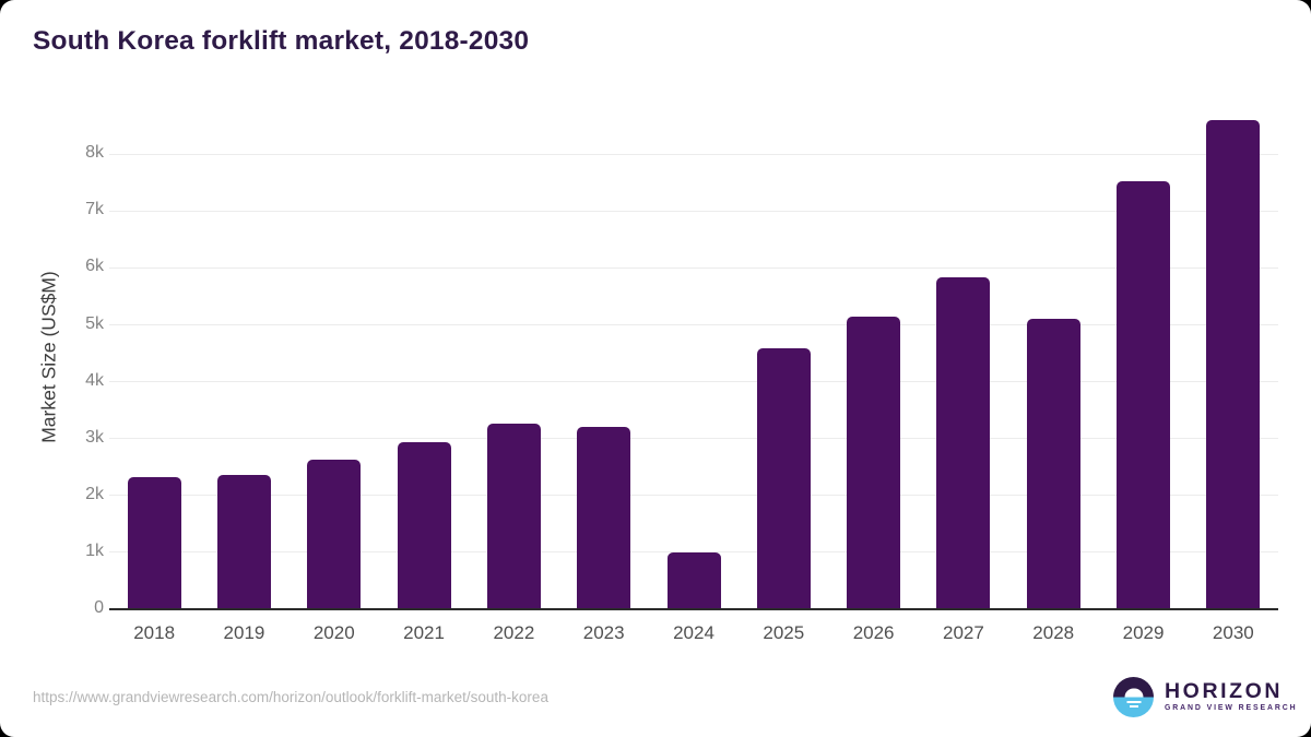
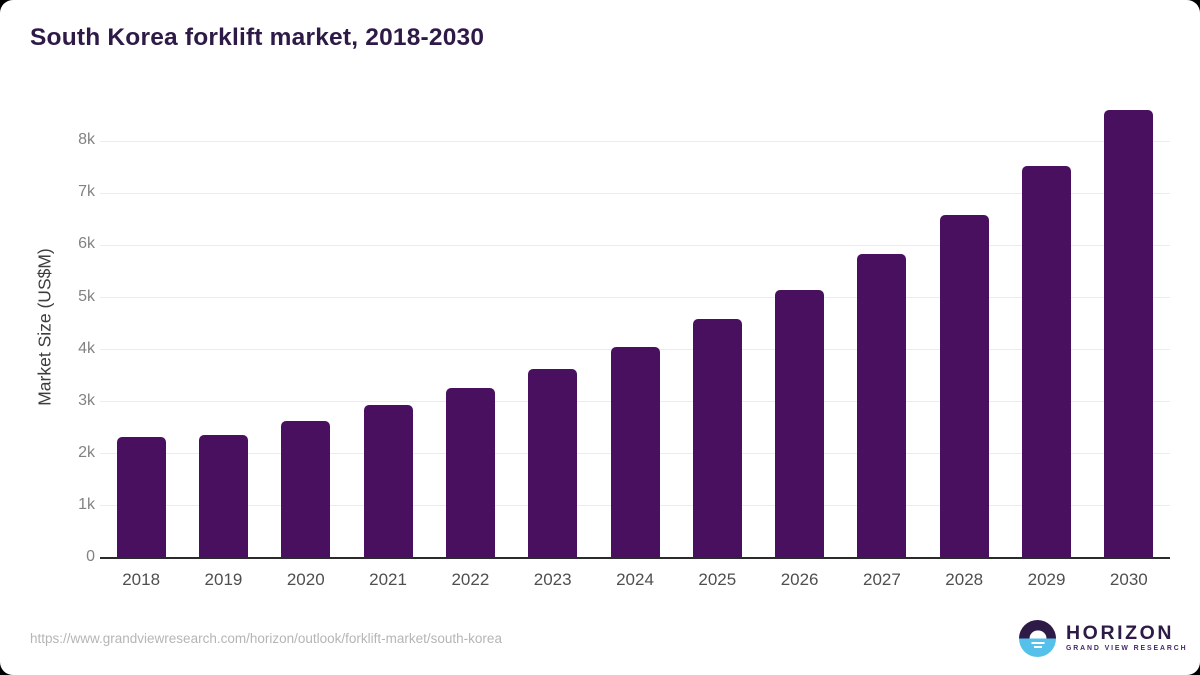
2023: 3.2k -> 3.6k
2024: 1.0k -> 4.0k
2028: 5.1k -> 6.6k
